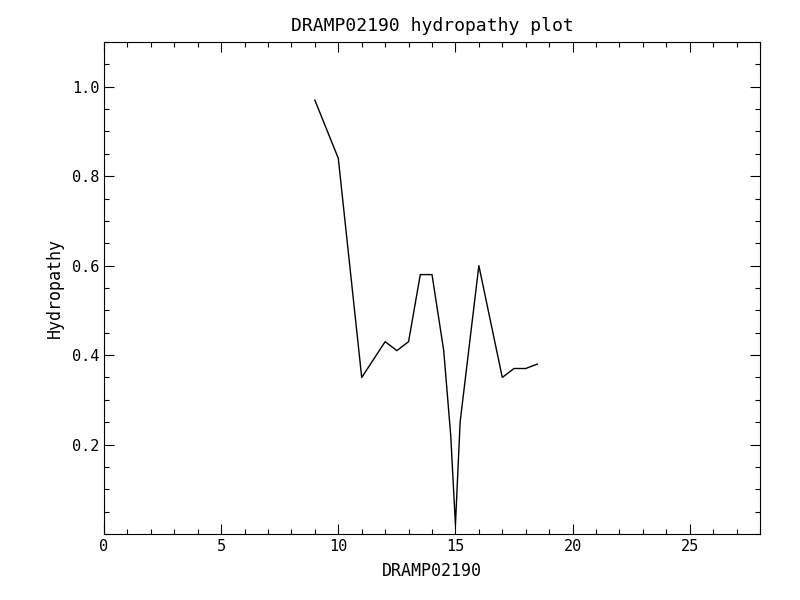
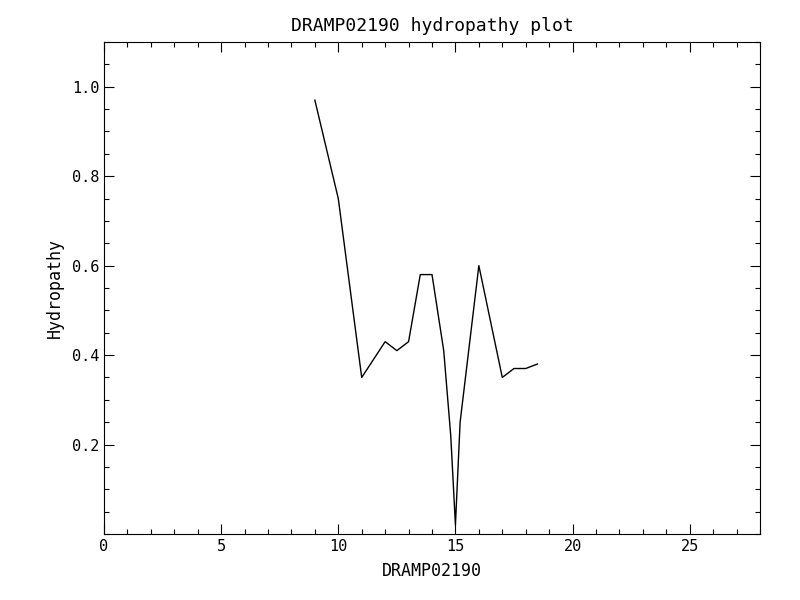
10: 0.84 -> 0.75
